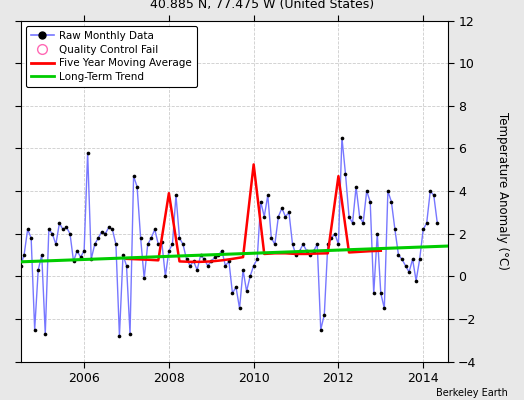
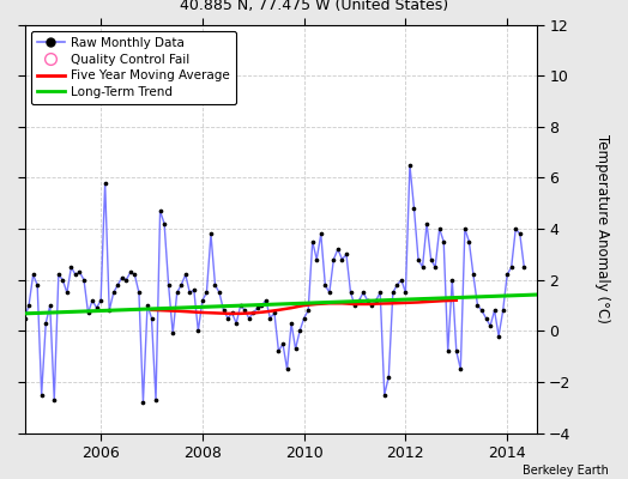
Five Year Moving Average/2008: 3.90 -> 0.72
Five Year Moving Average/2010: 5.25 -> 1.00
Five Year Moving Average/2012: 4.70 -> 1.10
